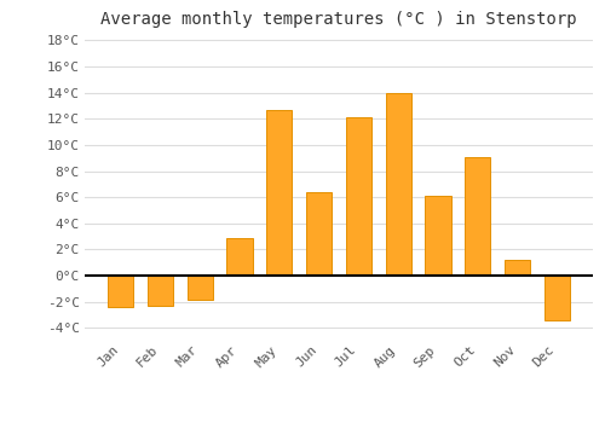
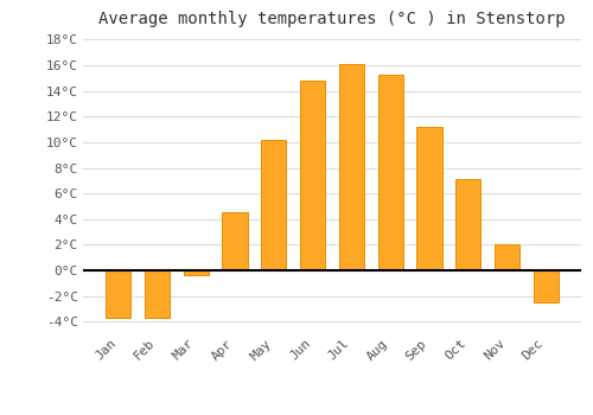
Jan: -2.4°C -> -3.7°C
Feb: -2.3°C -> -3.7°C
Mar: -1.8°C -> -0.4°C
Apr: 2.9°C -> 4.5°C
May: 12.7°C -> 10.2°C
Jun: 6.4°C -> 14.8°C
Jul: 12.1°C -> 16.1°C
Aug: 14.0°C -> 15.3°C
Sep: 6.1°C -> 11.2°C
Oct: 9.1°C -> 7.1°C
Nov: 1.2°C -> 2.0°C
Dec: -3.4°C -> -2.5°C
